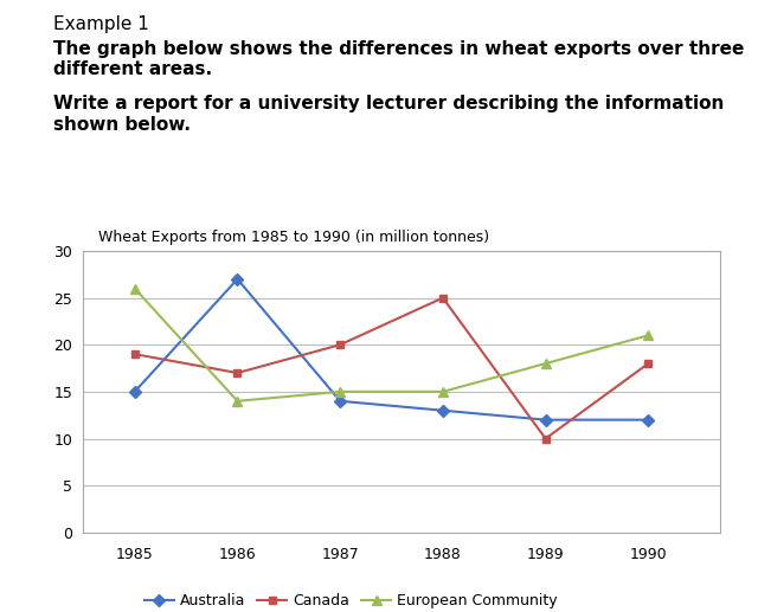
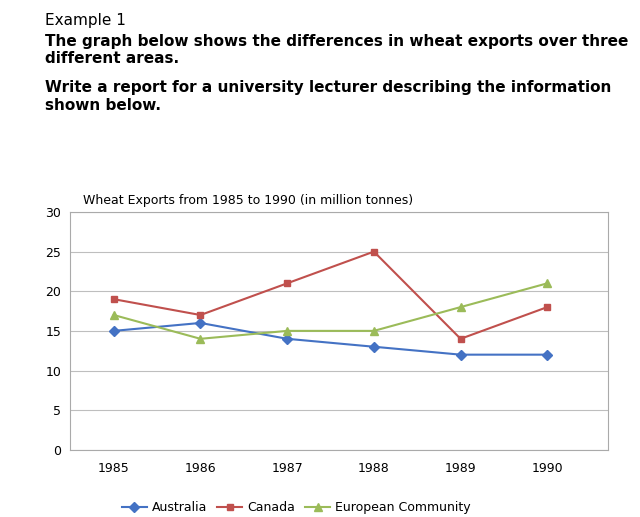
European Community/1985: 26 -> 17
Australia/1986: 27 -> 16
Canada/1987: 20 -> 21
Canada/1989: 10 -> 14
